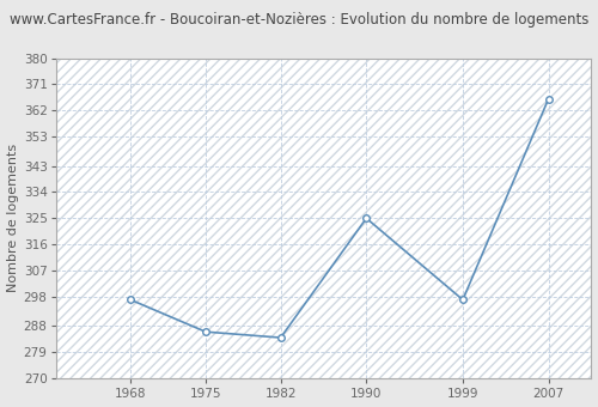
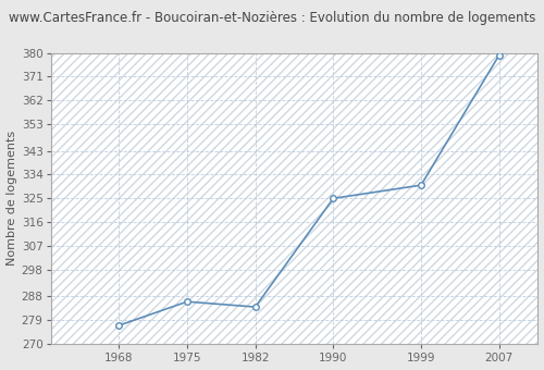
1968: 297 -> 277
1999: 297 -> 330
2007: 366 -> 379
